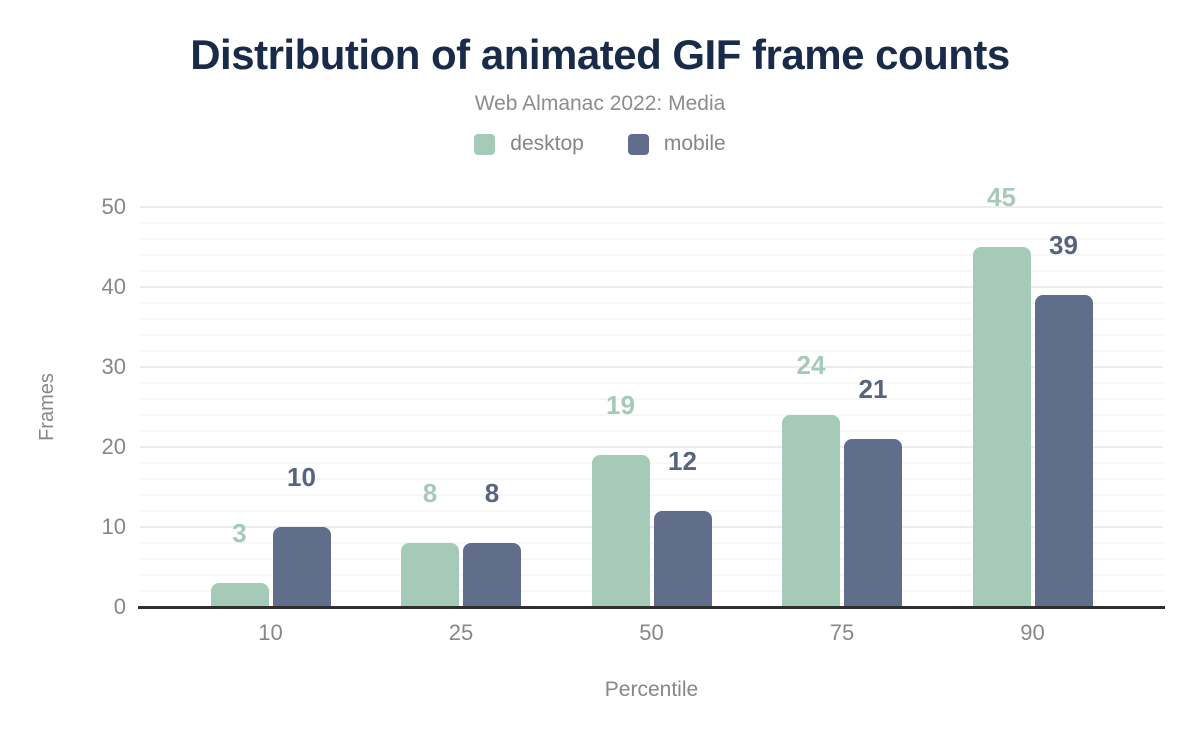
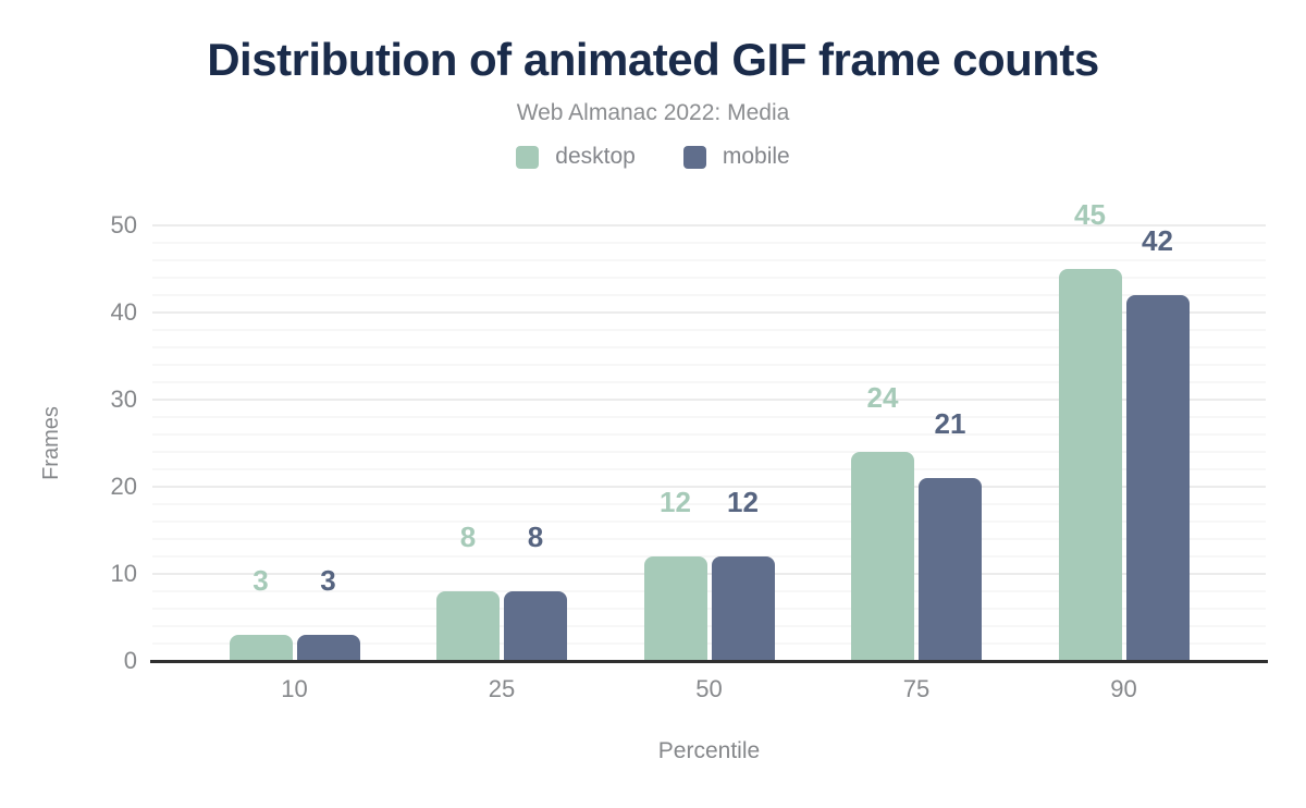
mobile/10: 10 -> 3
desktop/50: 19 -> 12
mobile/90: 39 -> 42
